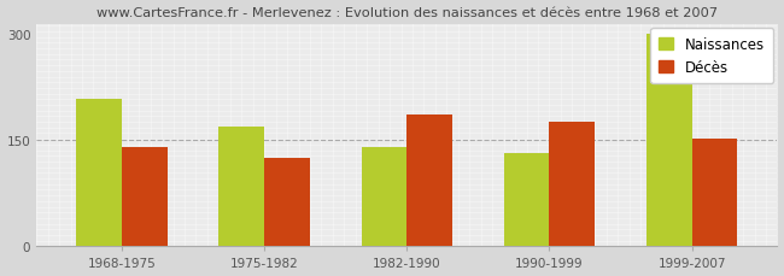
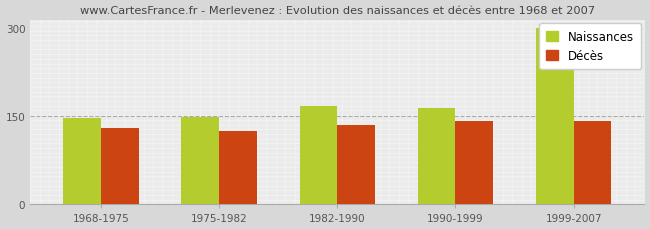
Naissances/1968-1975: 208 -> 147
Décès/1968-1975: 140 -> 130
Naissances/1975-1982: 170 -> 149
Naissances/1982-1990: 140 -> 167
Décès/1982-1990: 186 -> 135
Naissances/1990-1999: 132 -> 165
Décès/1990-1999: 176 -> 142
Décès/1999-2007: 152 -> 142
